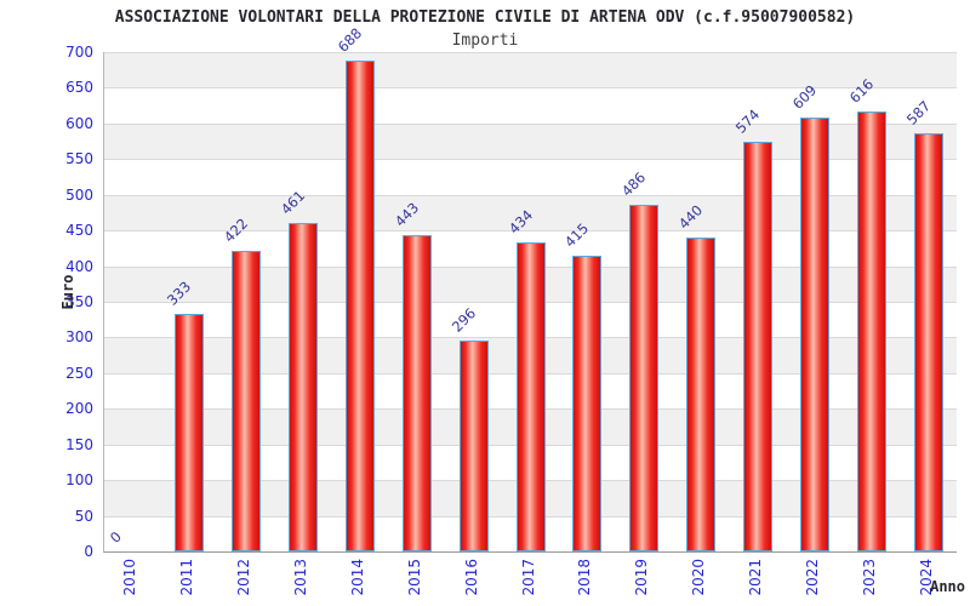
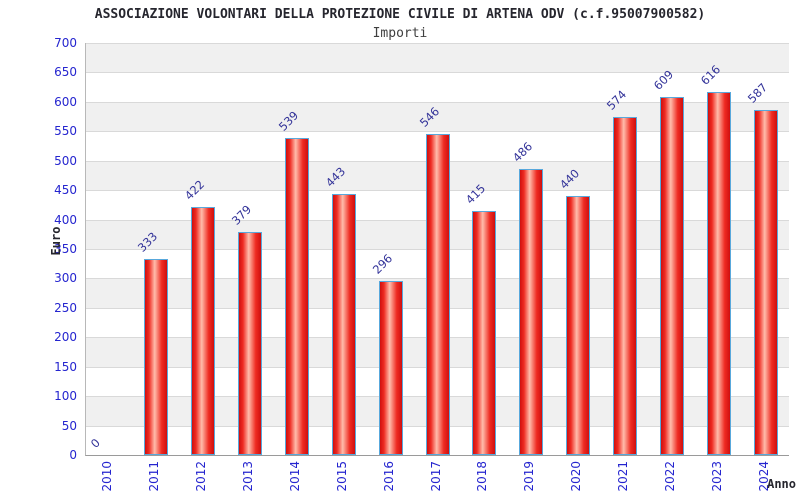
2013: 461 -> 379
2014: 688 -> 539
2017: 434 -> 546
